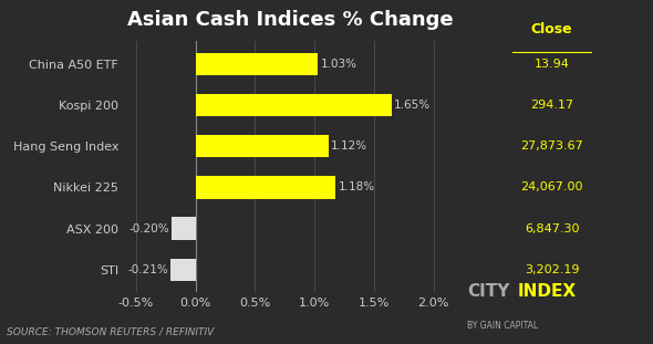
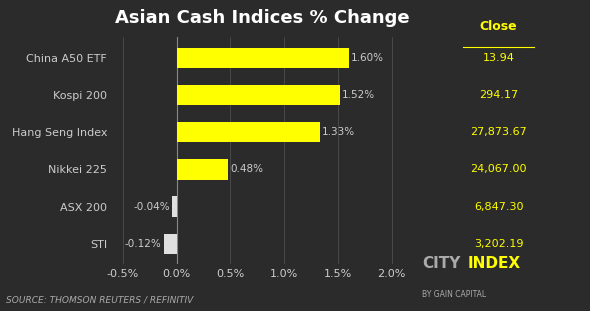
China A50 ETF: 1.03% -> 1.60%
Kospi 200: 1.65% -> 1.52%
Hang Seng Index: 1.12% -> 1.33%
Nikkei 225: 1.18% -> 0.48%
ASX 200: -0.20% -> -0.04%
STI: -0.21% -> -0.12%
